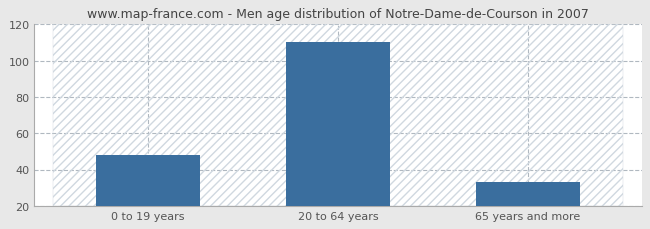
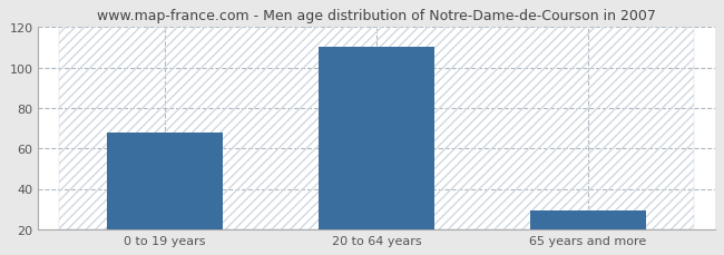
0 to 19 years: 48 -> 68
65 years and more: 33 -> 29
